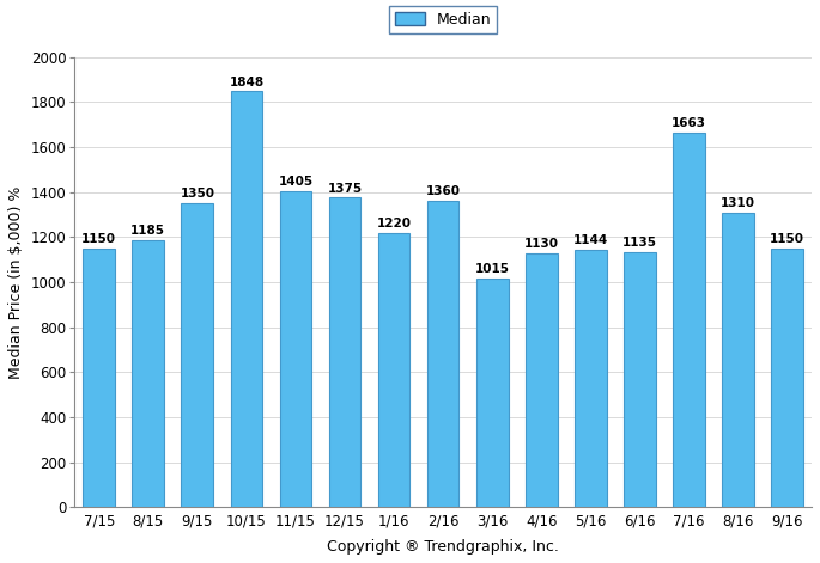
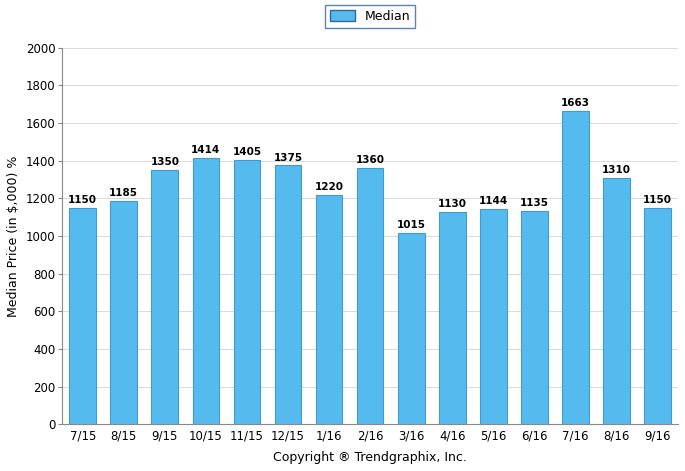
10/15: 1848 -> 1414
